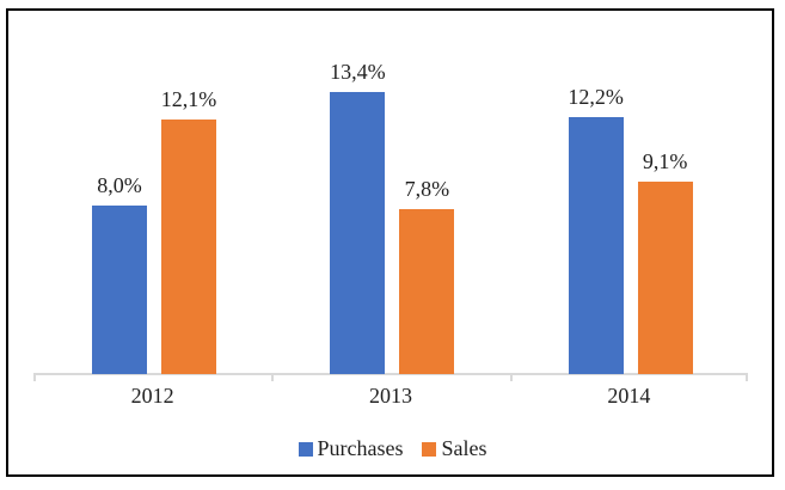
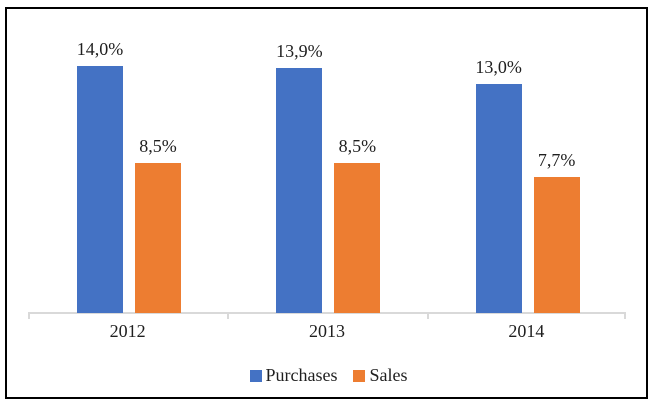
Purchases/2012: 8,0% -> 14,0%
Sales/2012: 12,1% -> 8,5%
Purchases/2013: 13,4% -> 13,9%
Sales/2013: 7,8% -> 8,5%
Purchases/2014: 12,2% -> 13,0%
Sales/2014: 9,1% -> 7,7%
